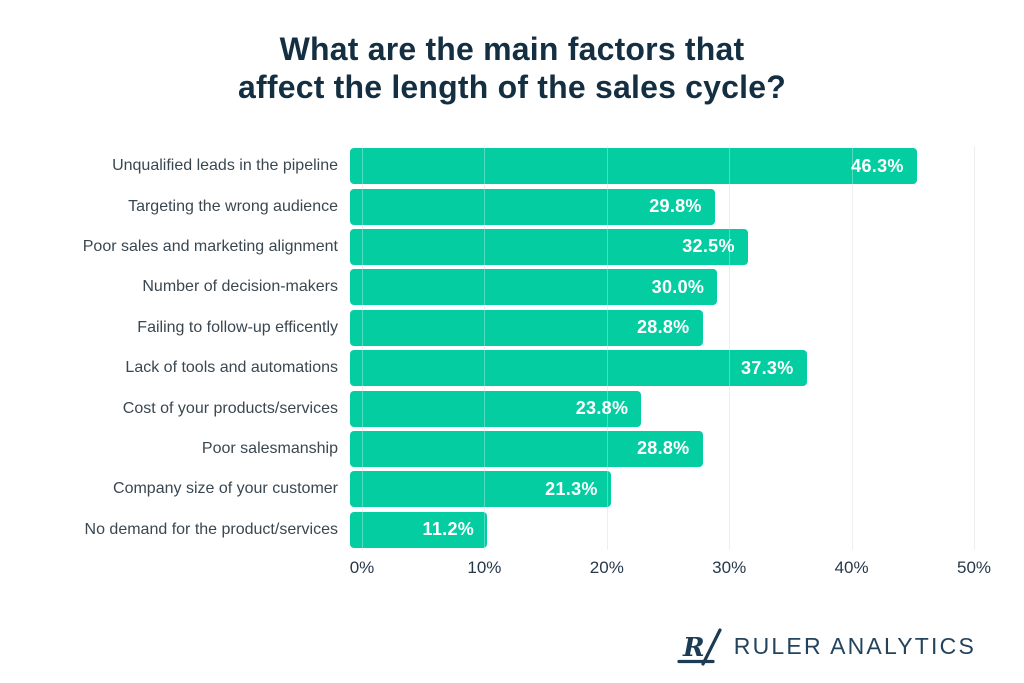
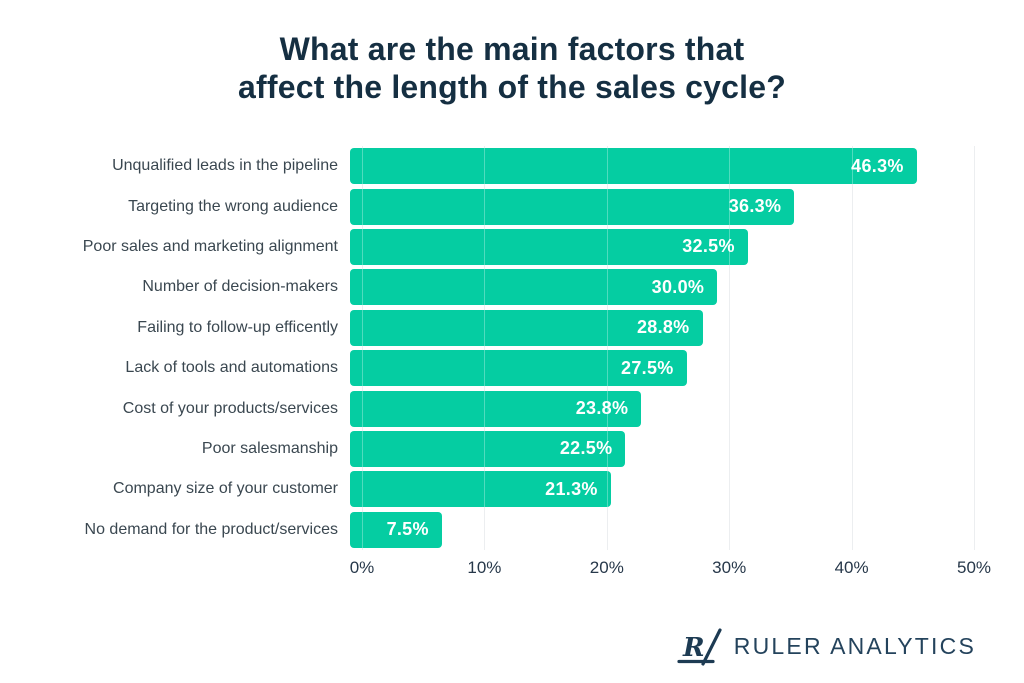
Targeting the wrong audience: 29.8% -> 36.3%
Lack of tools and automations: 37.3% -> 27.5%
Poor salesmanship: 28.8% -> 22.5%
No demand for the product/services: 11.2% -> 7.5%
